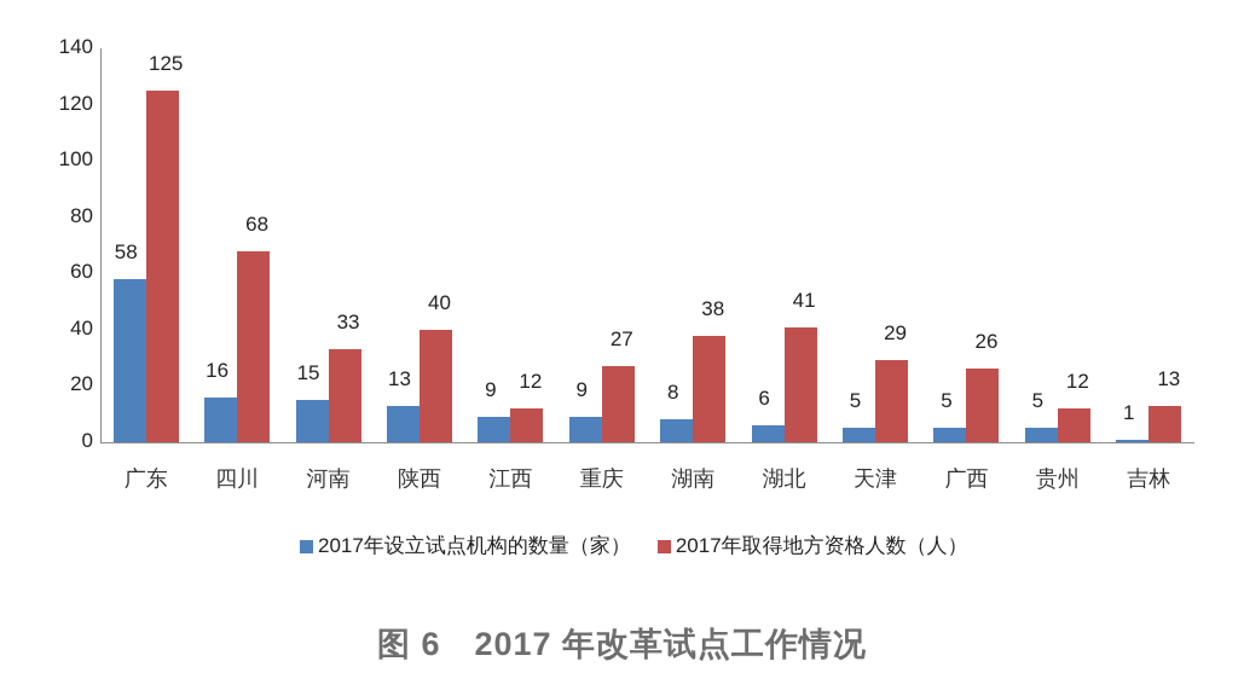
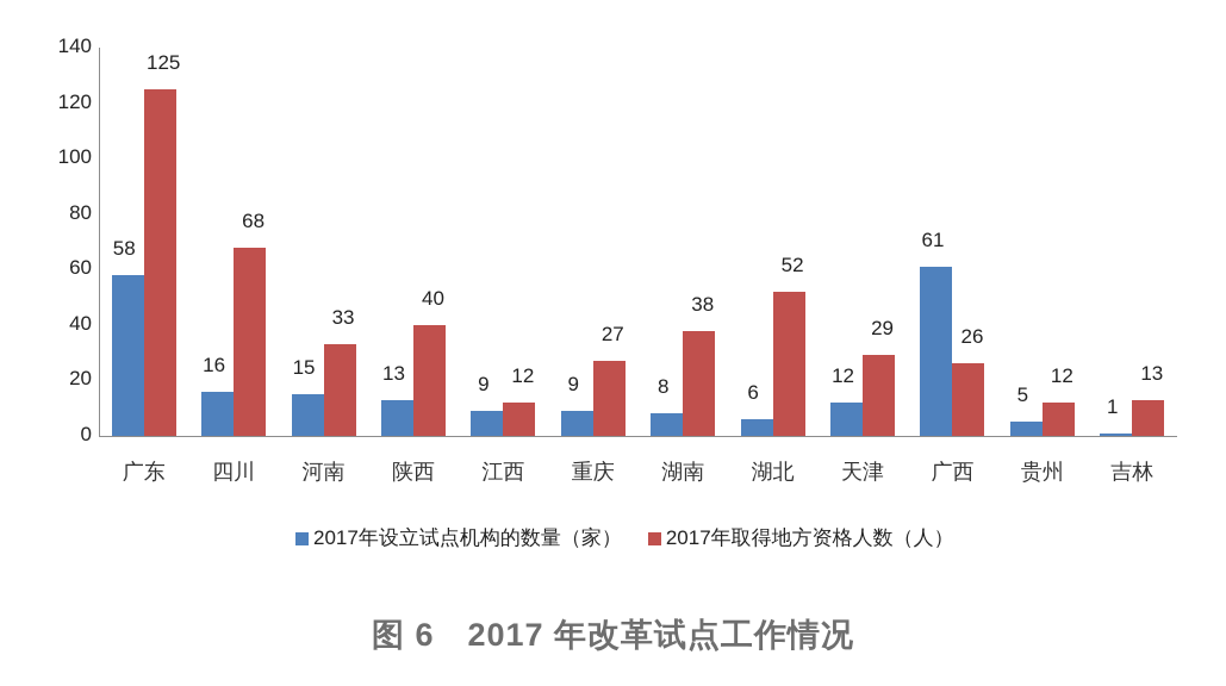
2017年取得地方资格人数（人）/湖北: 41 -> 52
2017年设立试点机构的数量（家）/天津: 5 -> 12
2017年设立试点机构的数量（家）/广西: 5 -> 61
